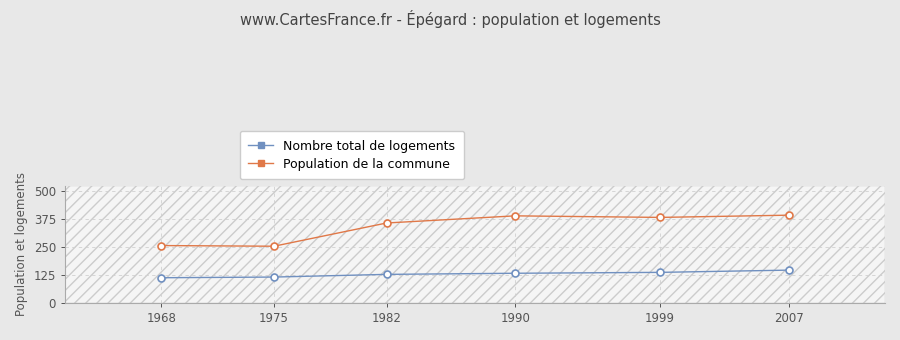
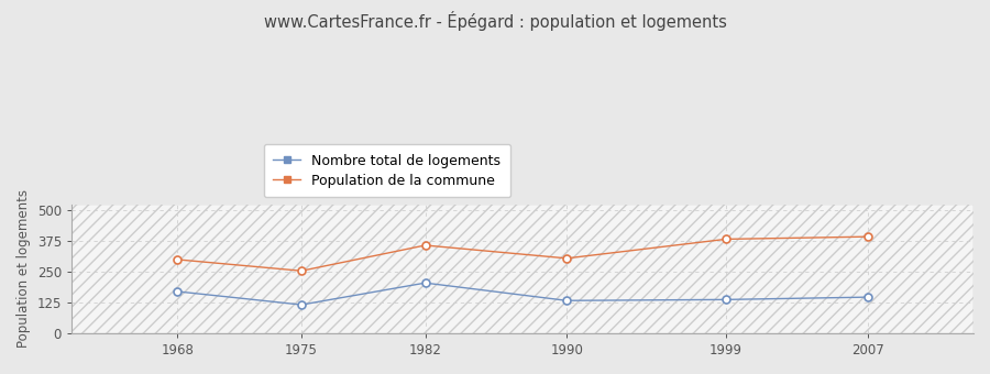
Nombre total de logements/1968: 113 -> 170
Population de la commune/1968: 257 -> 300
Nombre total de logements/1982: 128 -> 205
Population de la commune/1990: 390 -> 305
